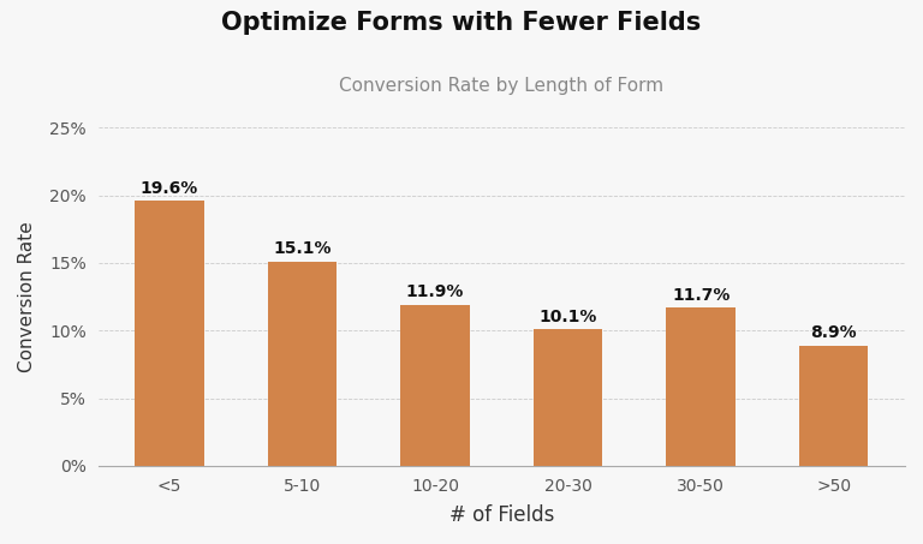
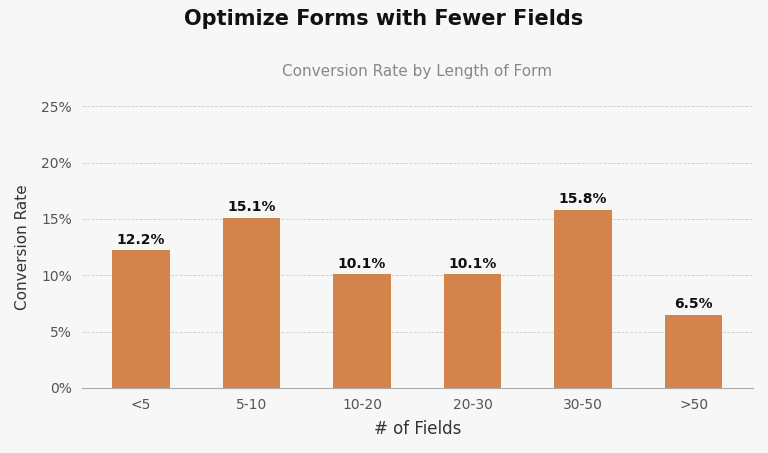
<5: 19.6% -> 12.2%
10-20: 11.9% -> 10.1%
30-50: 11.7% -> 15.8%
>50: 8.9% -> 6.5%
